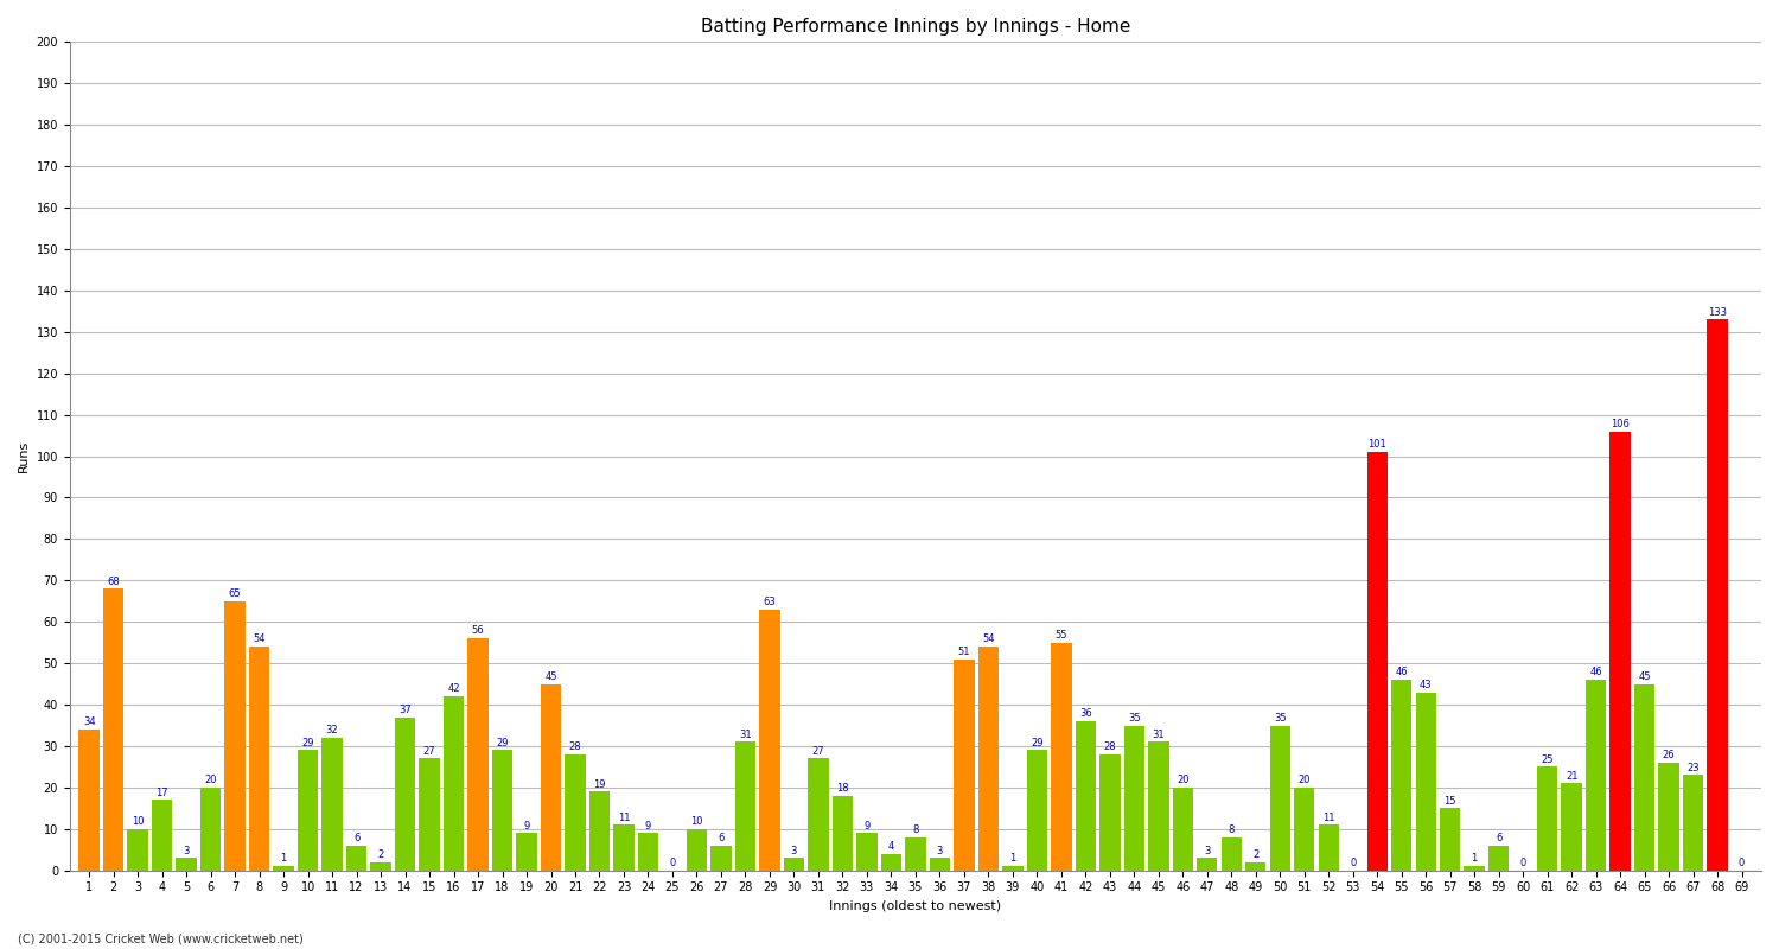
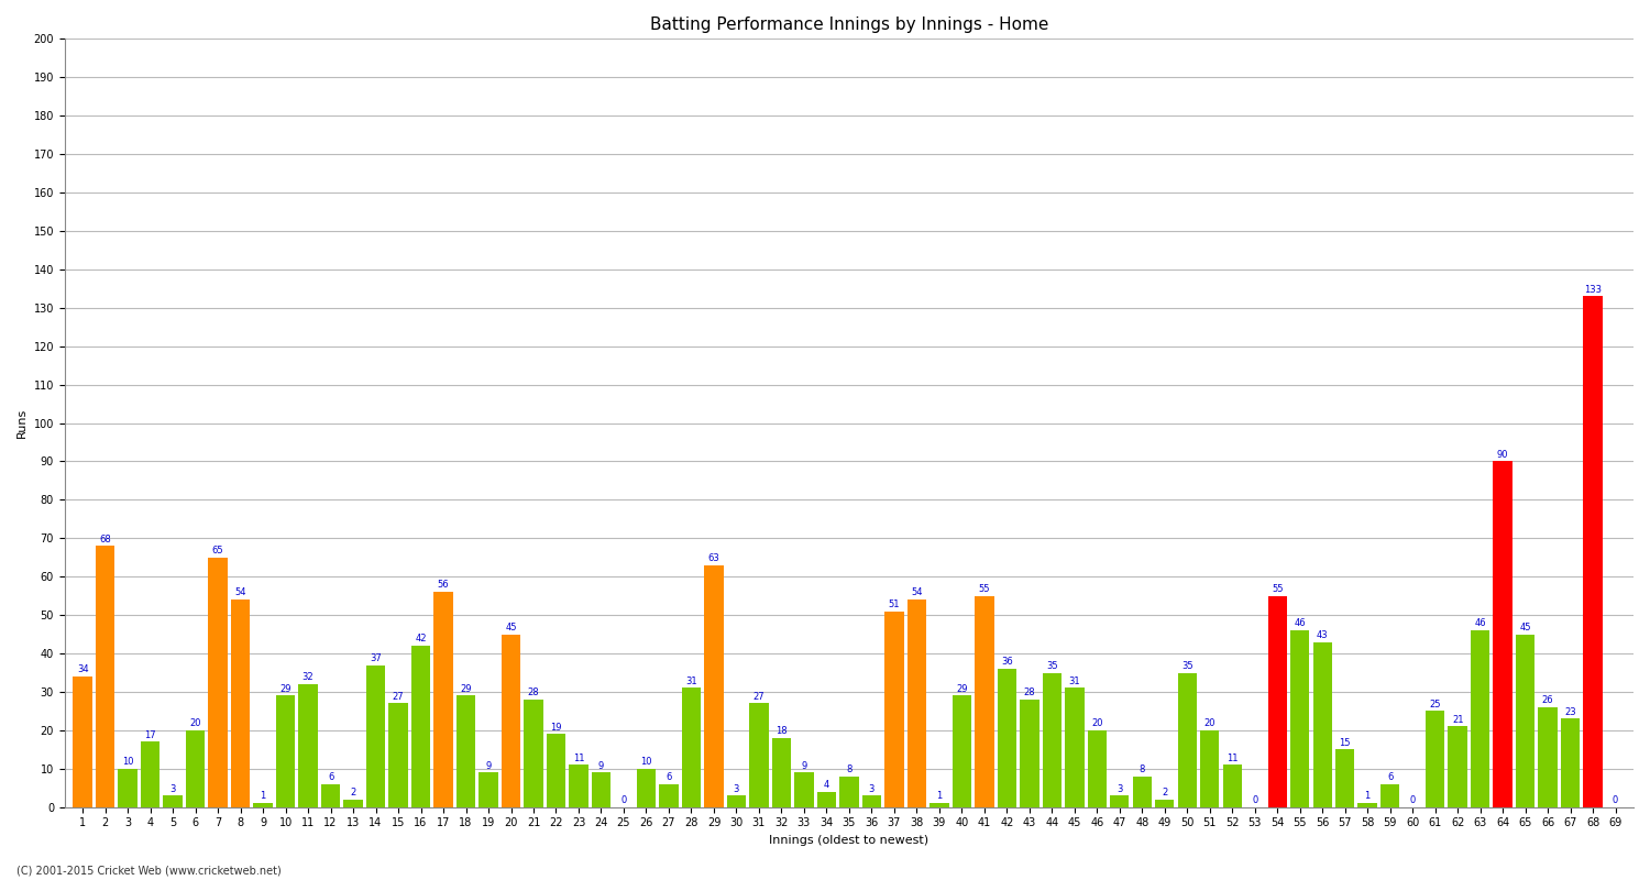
54: 101 -> 55
64: 106 -> 90
